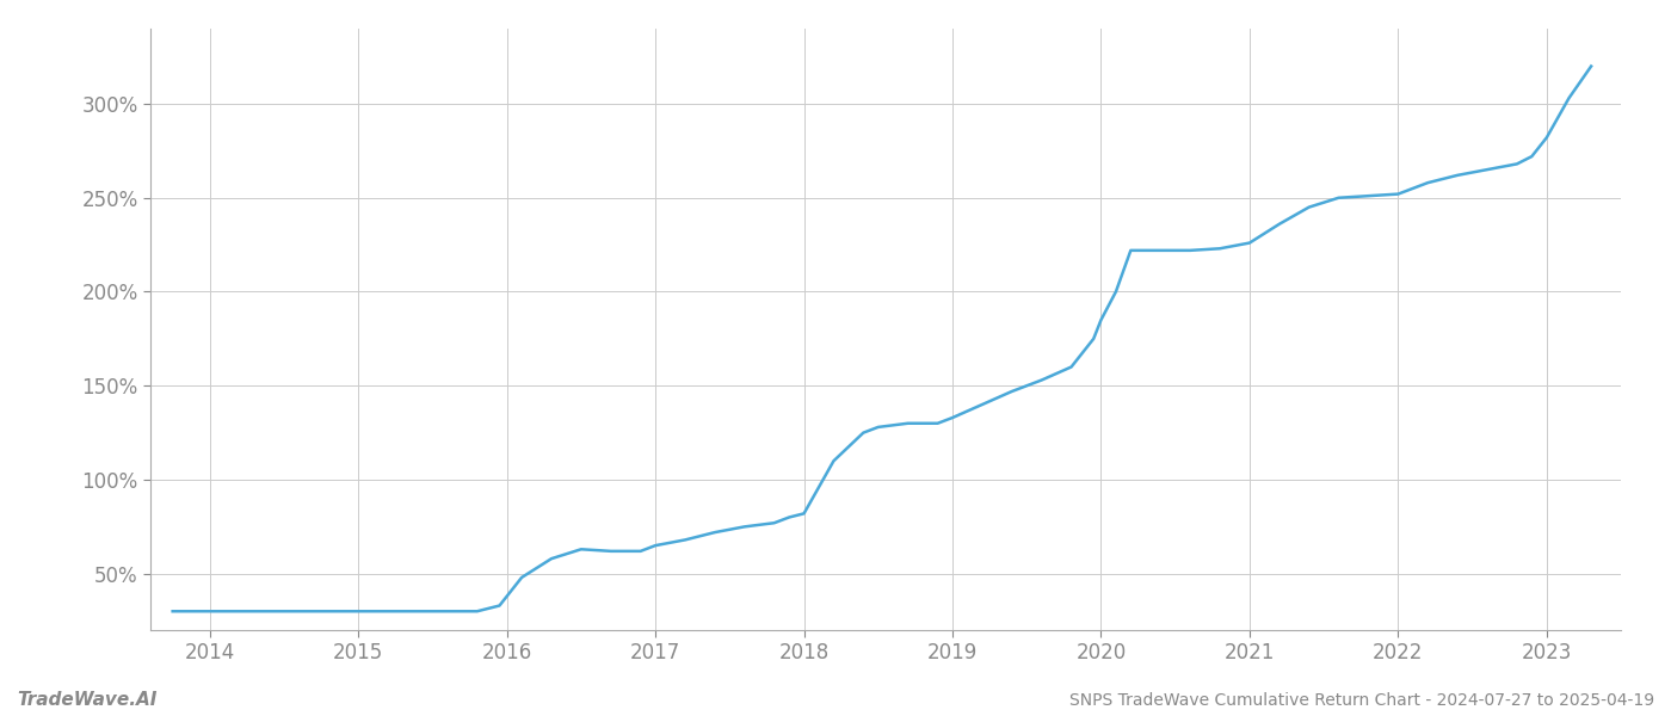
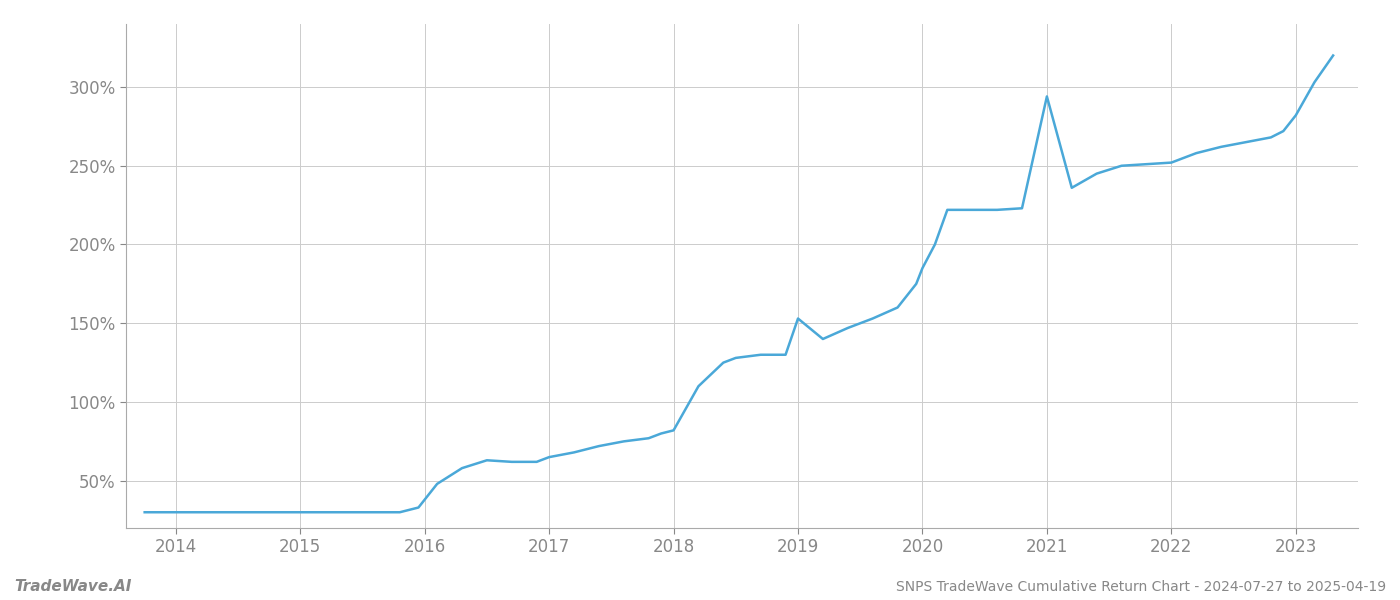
2019: 133% -> 153%
2021: 226% -> 294%
